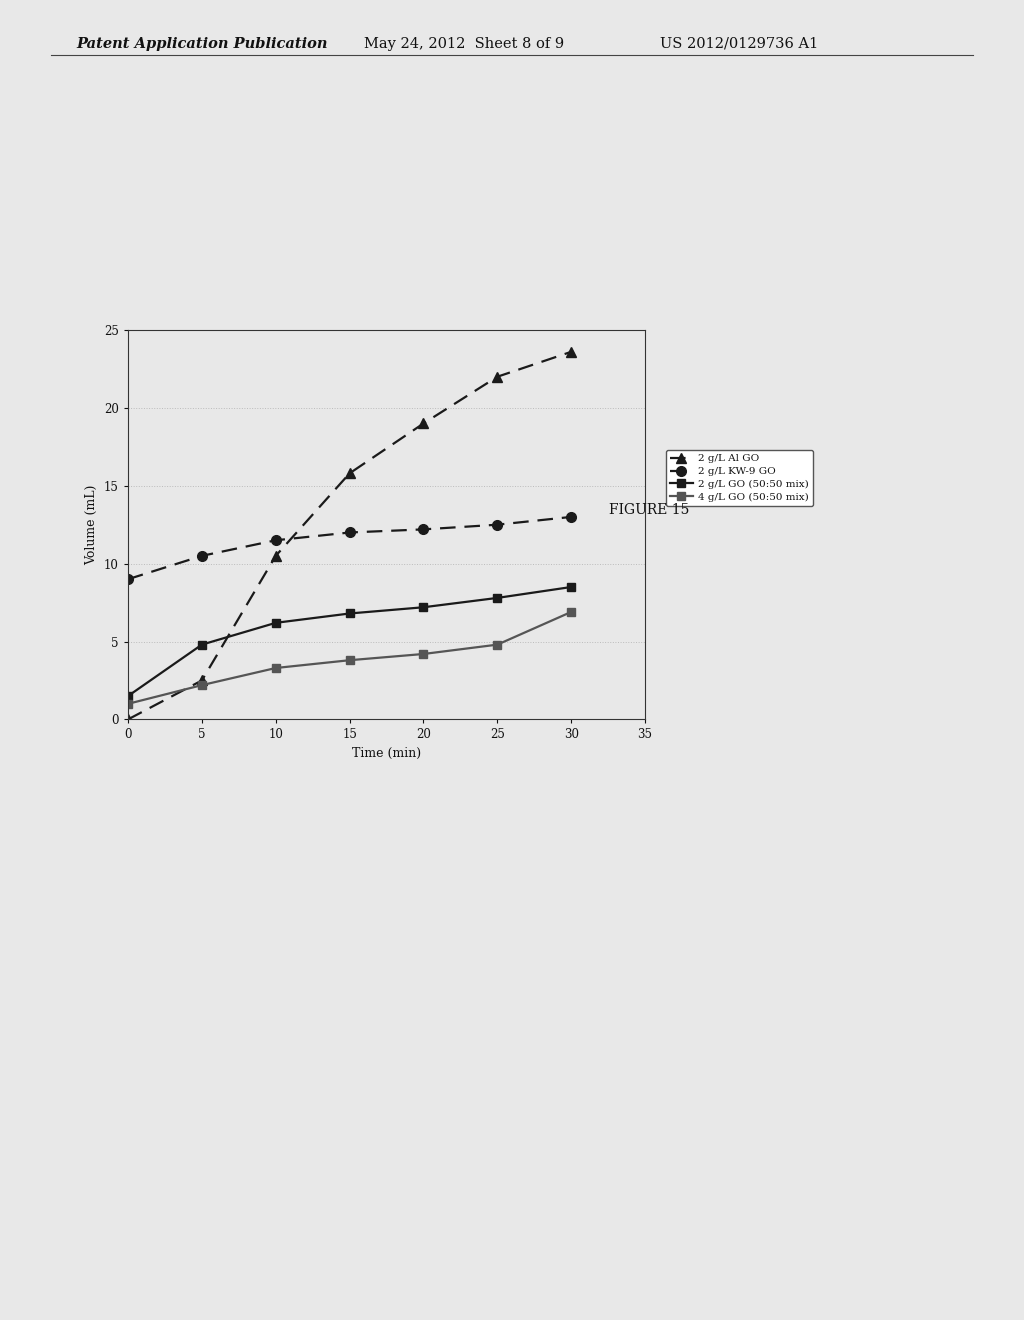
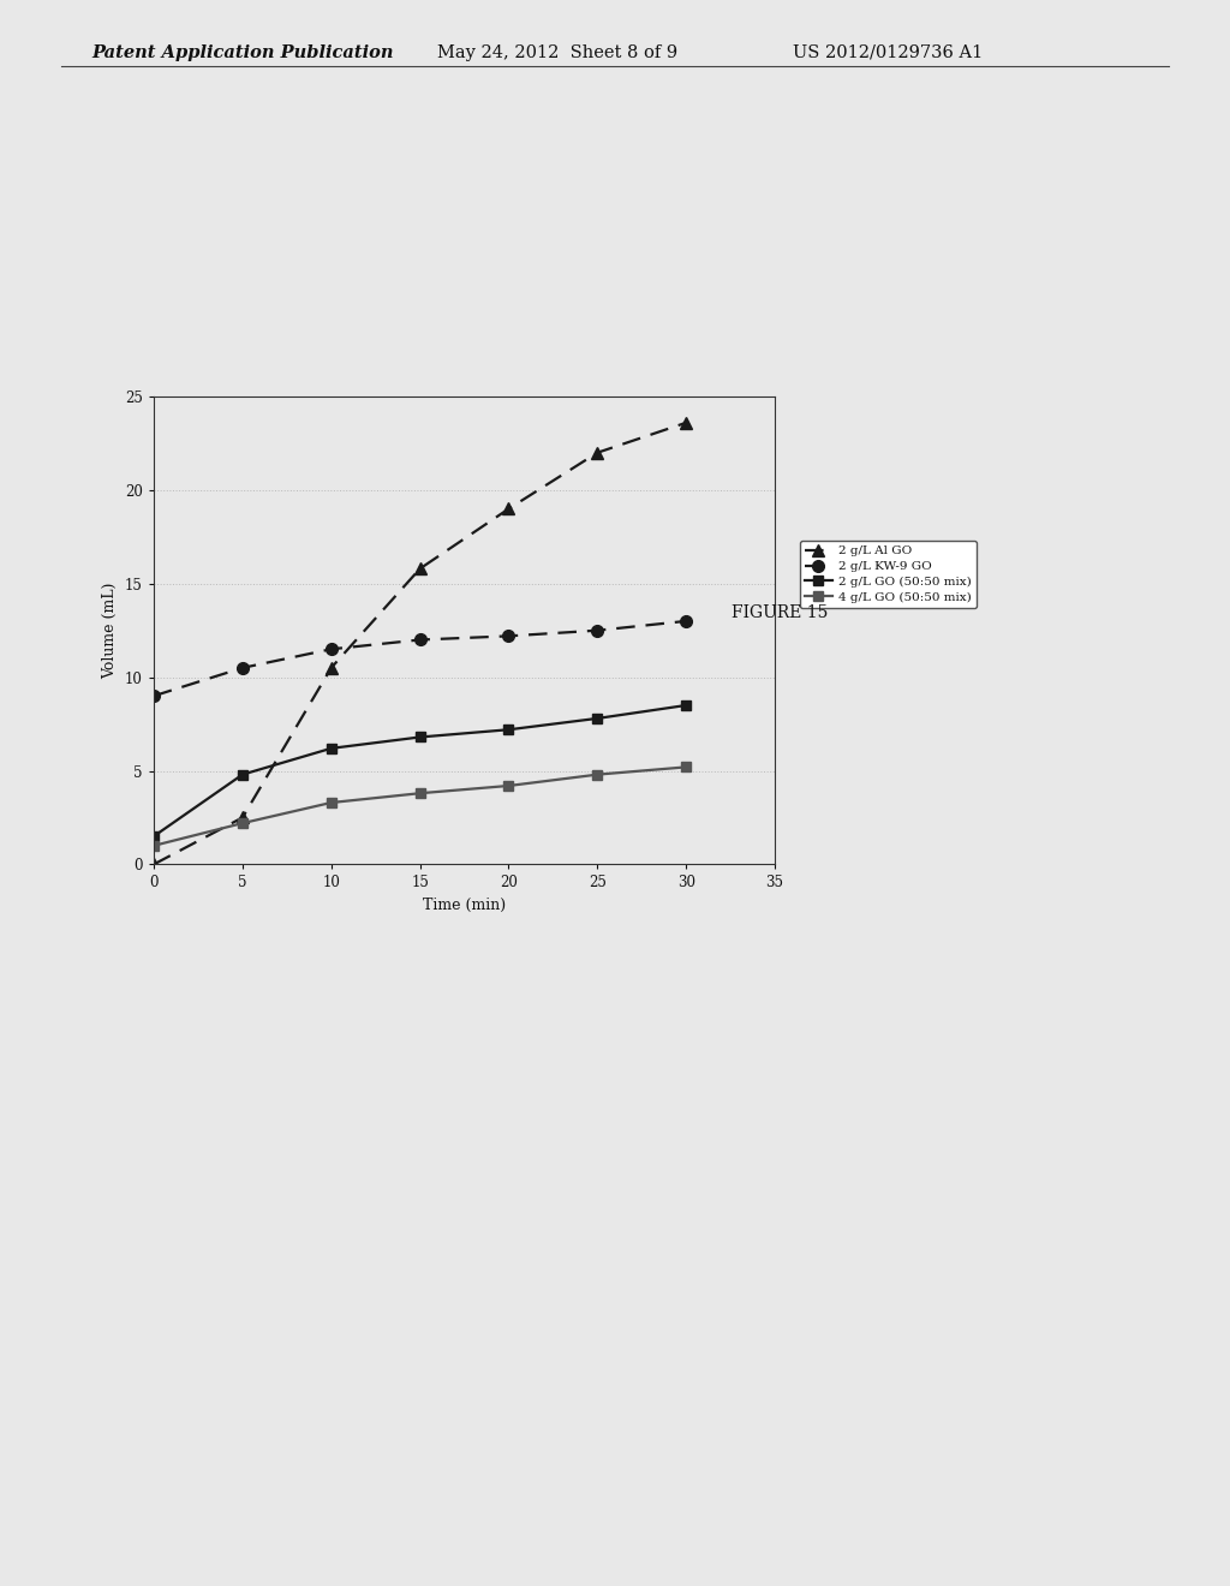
4 g/L GO (50:50 mix)/30: 6.9 -> 5.2
